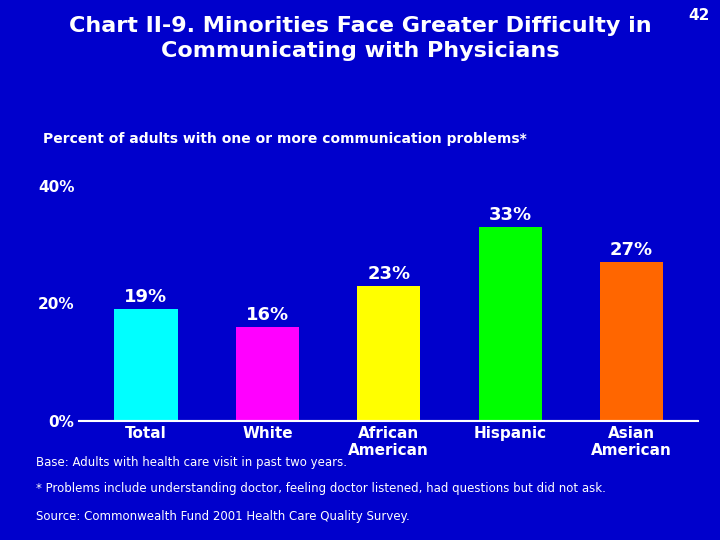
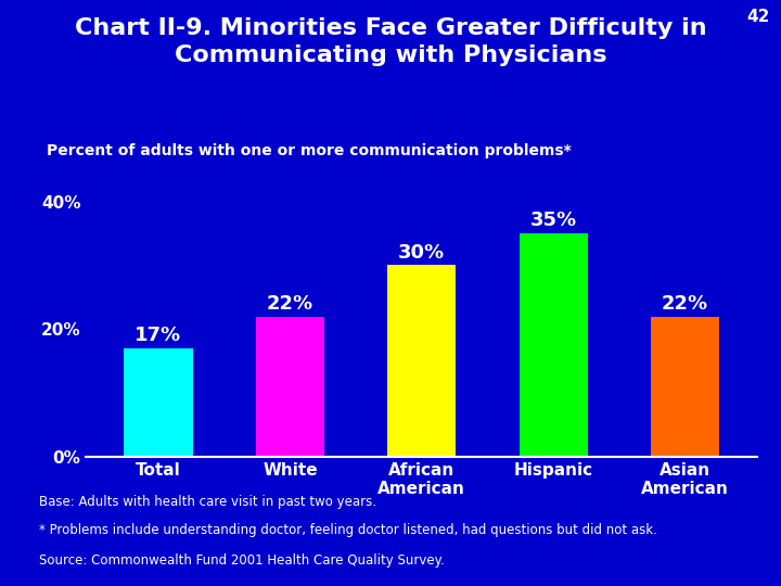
Total: 19% -> 17%
White: 16% -> 22%
African American: 23% -> 30%
Hispanic: 33% -> 35%
Asian American: 27% -> 22%
